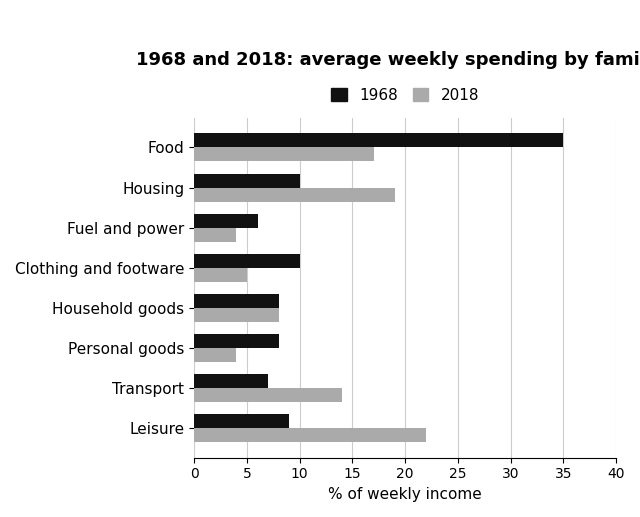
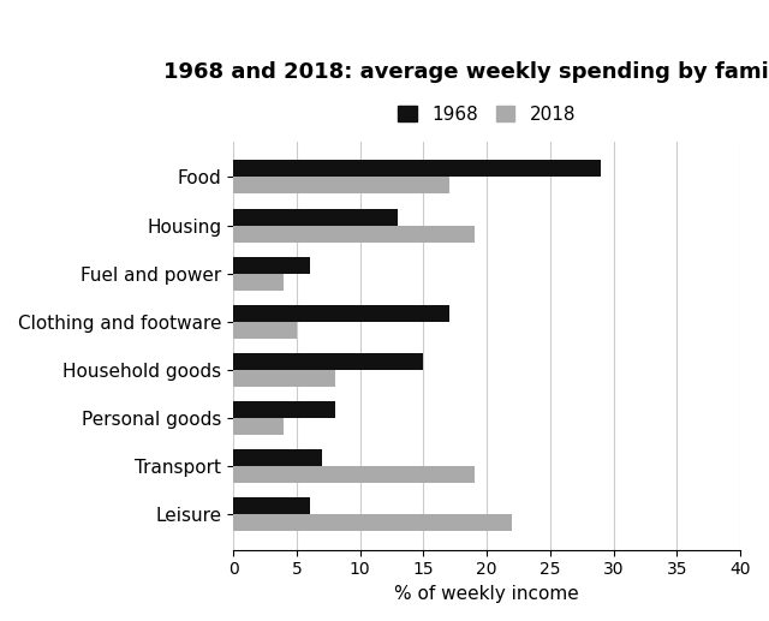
1968/Food: 35 -> 29
1968/Housing: 10 -> 13
1968/Clothing and footware: 10 -> 17
1968/Household goods: 8 -> 15
2018/Transport: 14 -> 19
1968/Leisure: 9 -> 6
